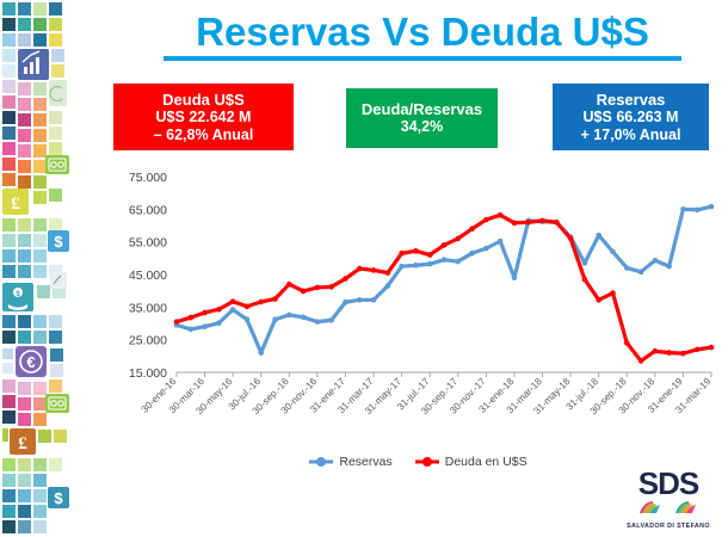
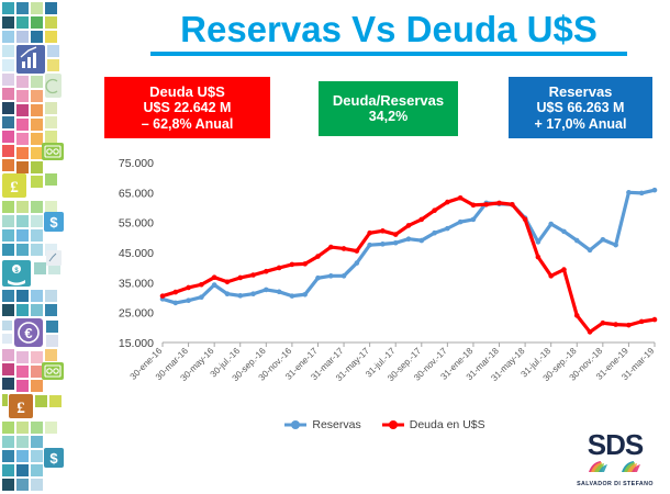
Reservas/30-jul.-16: 21000 -> 31000
Deuda en U$S/30-sep.-16: 42000 -> 39000
Reservas/31-ene-18: 44000 -> 56000
Reservas/31-jul.-18: 57000 -> 54000
Reservas/30-sep.-18: 47000 -> 49000
